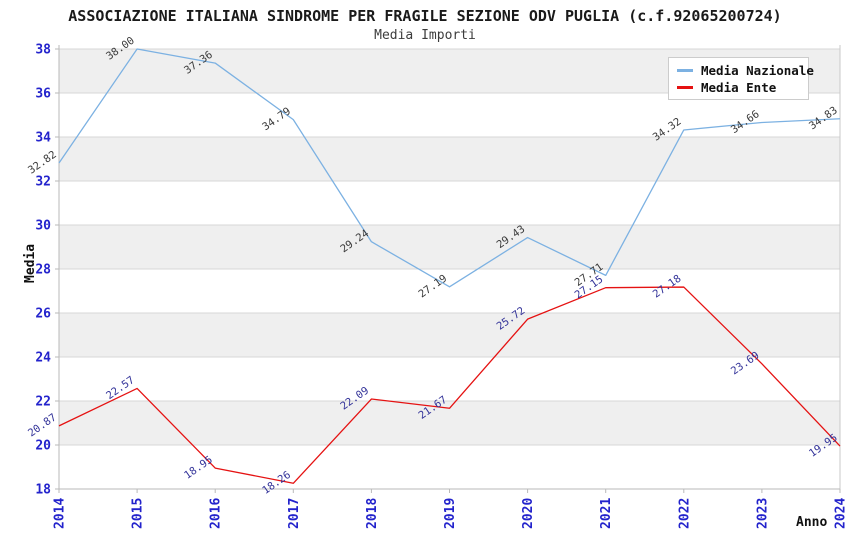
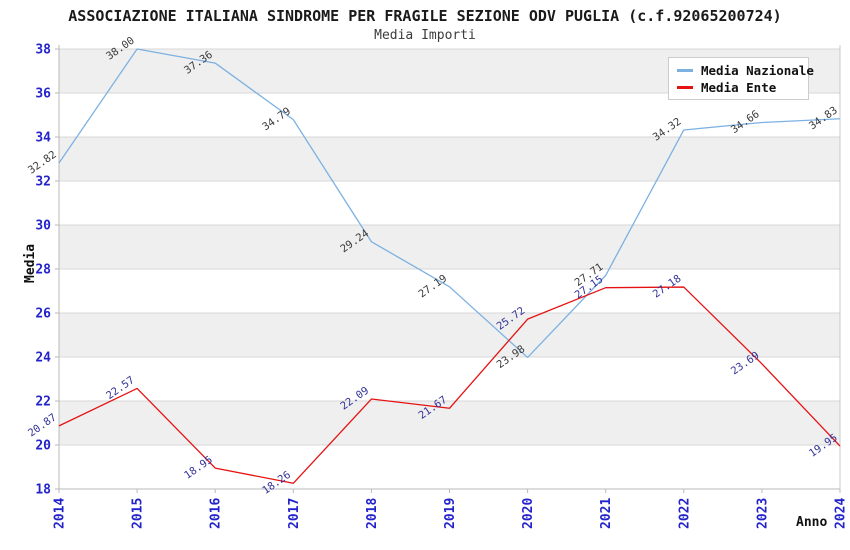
Media Nazionale/2020: 29.43 -> 23.98
